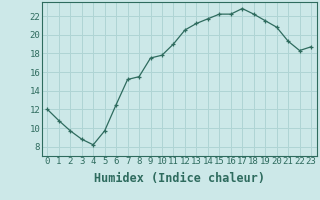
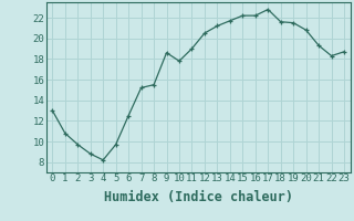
0: 12.0 -> 13.0
9: 17.5 -> 18.6
18: 22.2 -> 21.6
